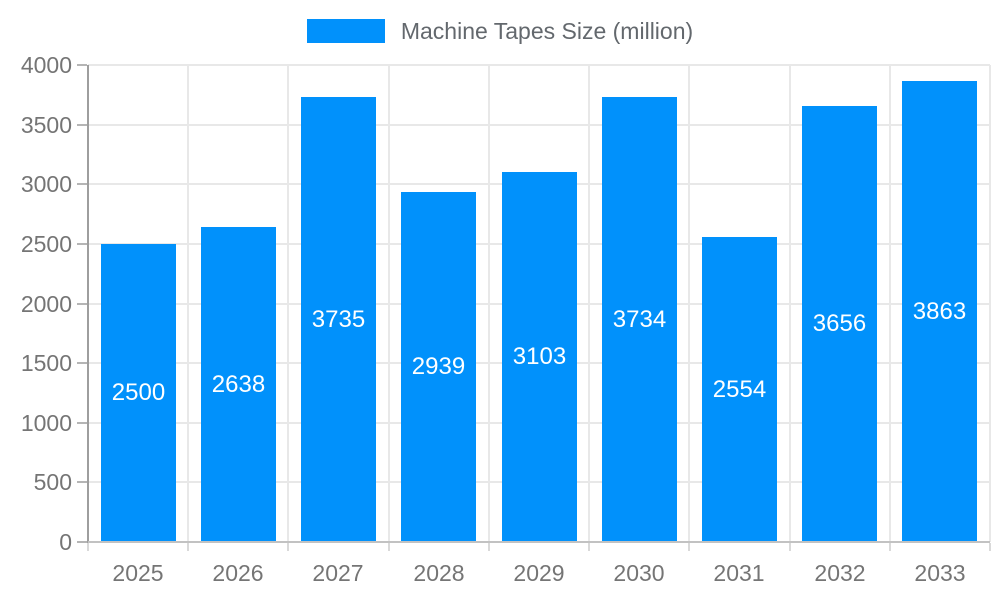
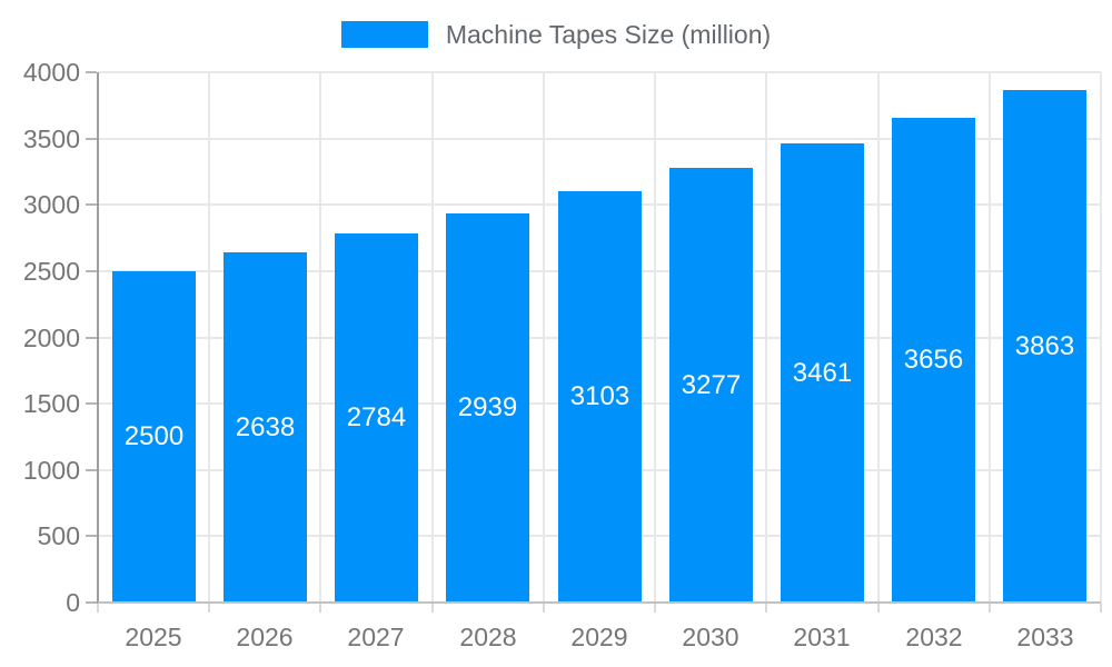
2027: 3735 -> 2784
2030: 3734 -> 3277
2031: 2554 -> 3461
